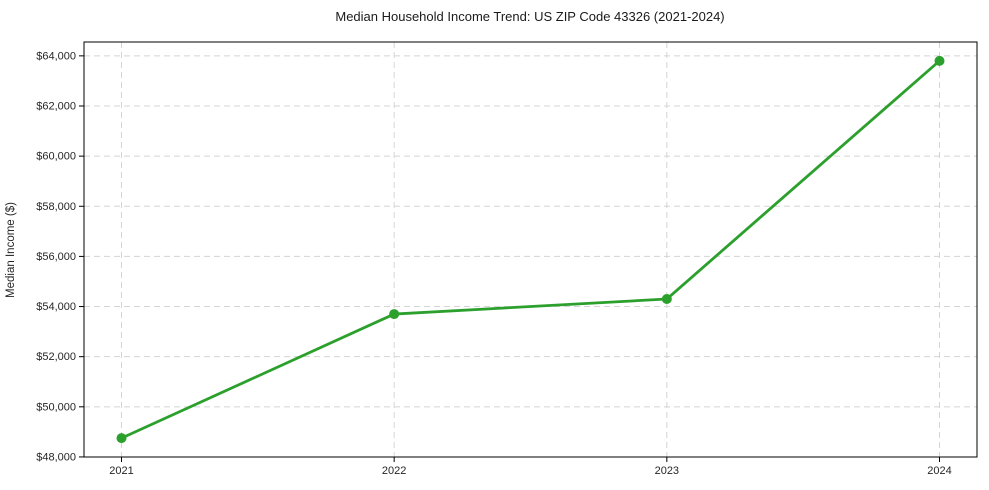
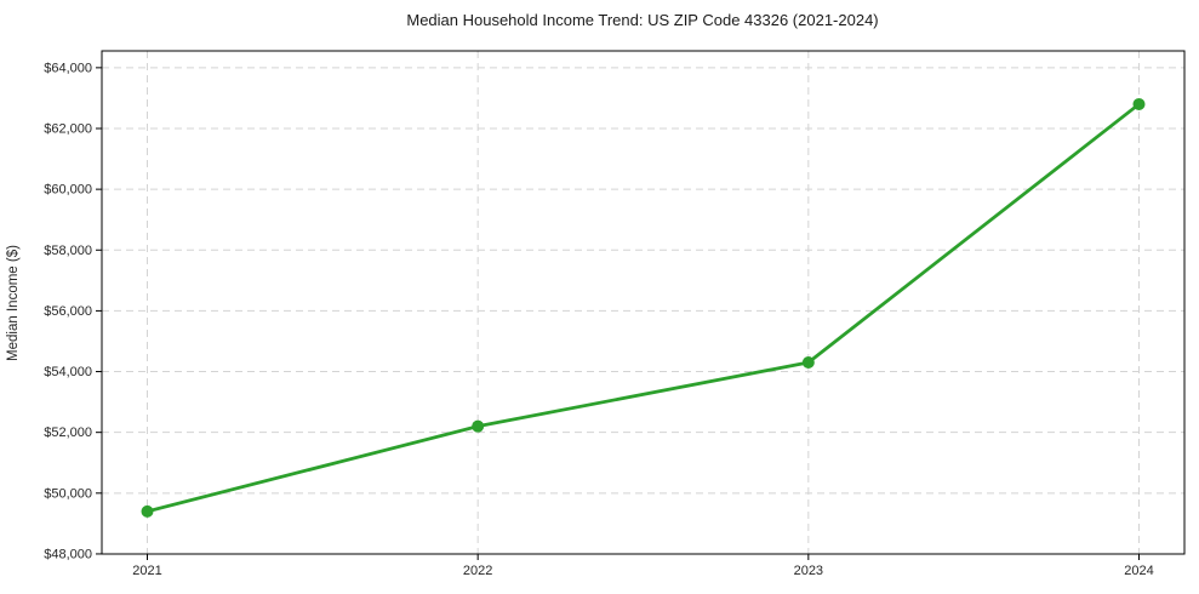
2021: $48800 -> $49400
2022: $53700 -> $52200
2024: $63800 -> $62800
